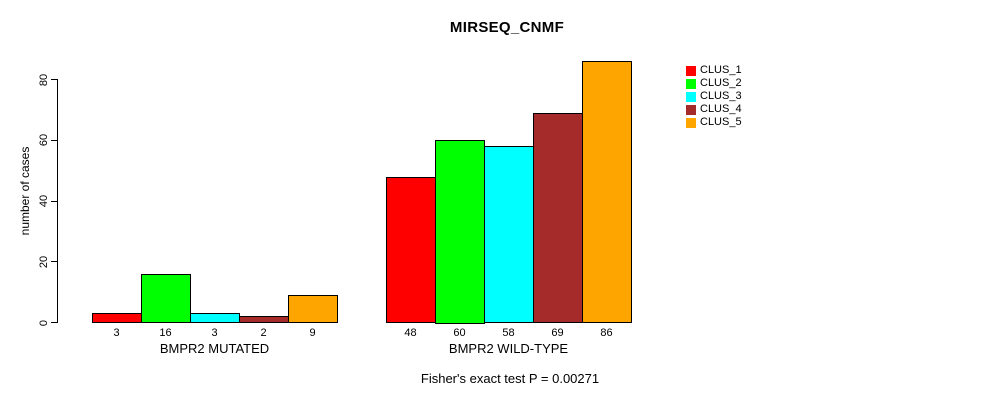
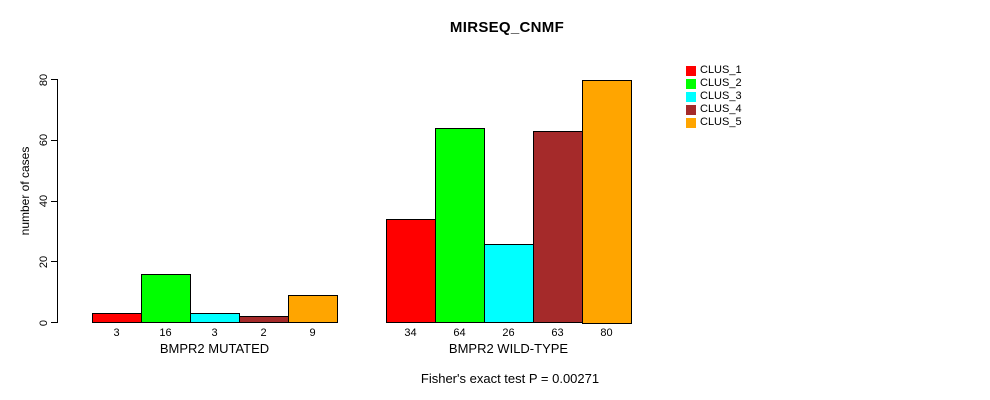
CLUS_1/BMPR2 WILD-TYPE: 48 -> 34
CLUS_2/BMPR2 WILD-TYPE: 60 -> 64
CLUS_3/BMPR2 WILD-TYPE: 58 -> 26
CLUS_4/BMPR2 WILD-TYPE: 69 -> 63
CLUS_5/BMPR2 WILD-TYPE: 86 -> 80
